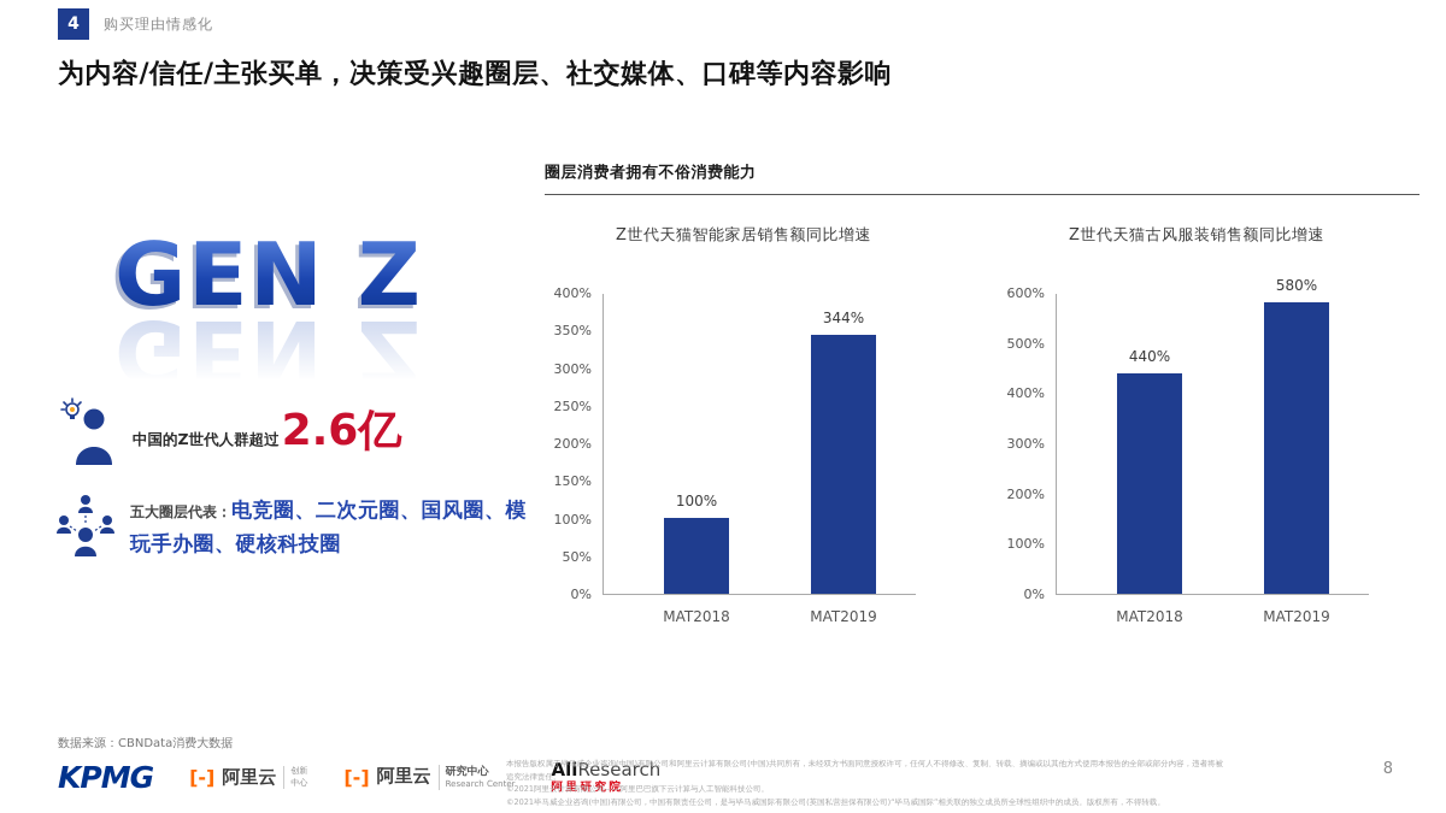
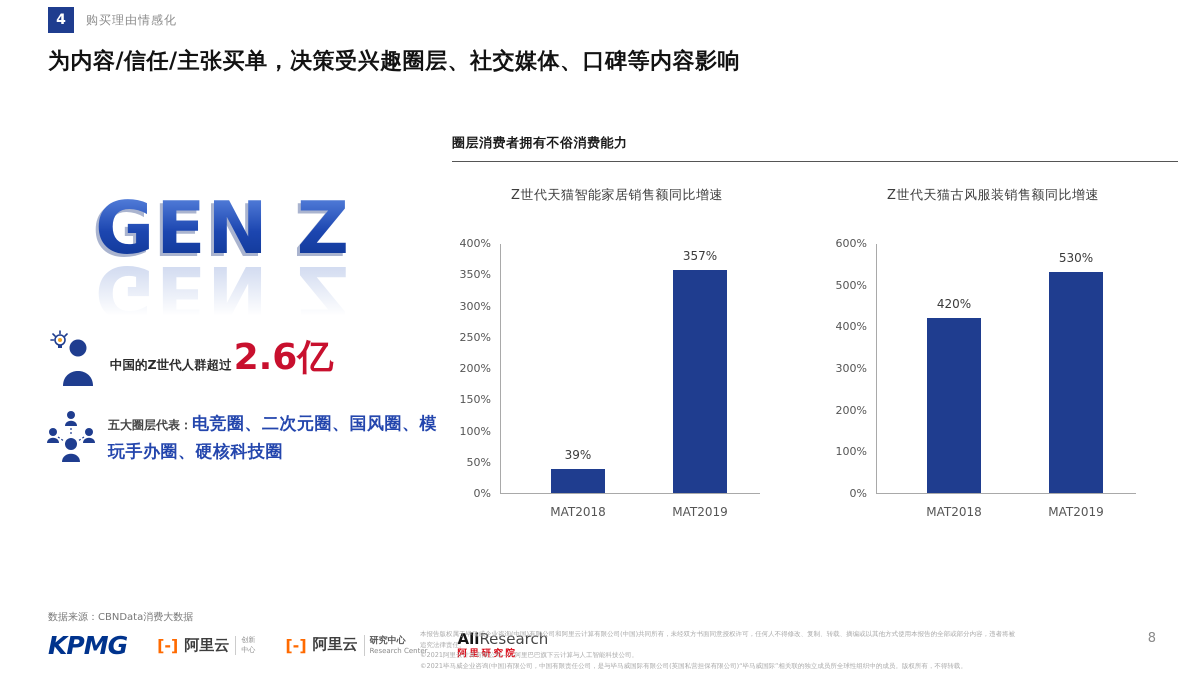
Z世代天猫智能家居销售额同比增速/MAT2018: 100% -> 39%
Z世代天猫智能家居销售额同比增速/MAT2019: 344% -> 357%
Z世代天猫古风服装销售额同比增速/MAT2018: 440% -> 420%
Z世代天猫古风服装销售额同比增速/MAT2019: 580% -> 530%
